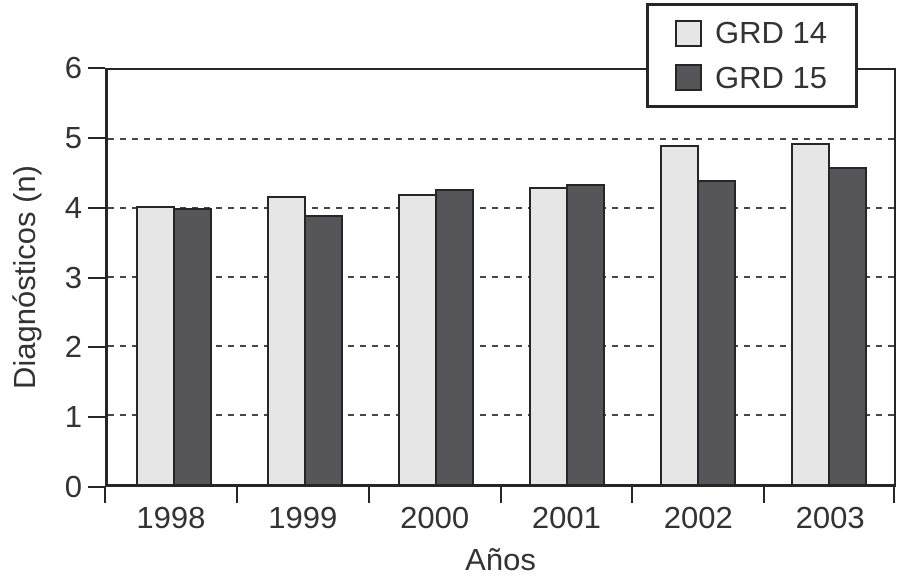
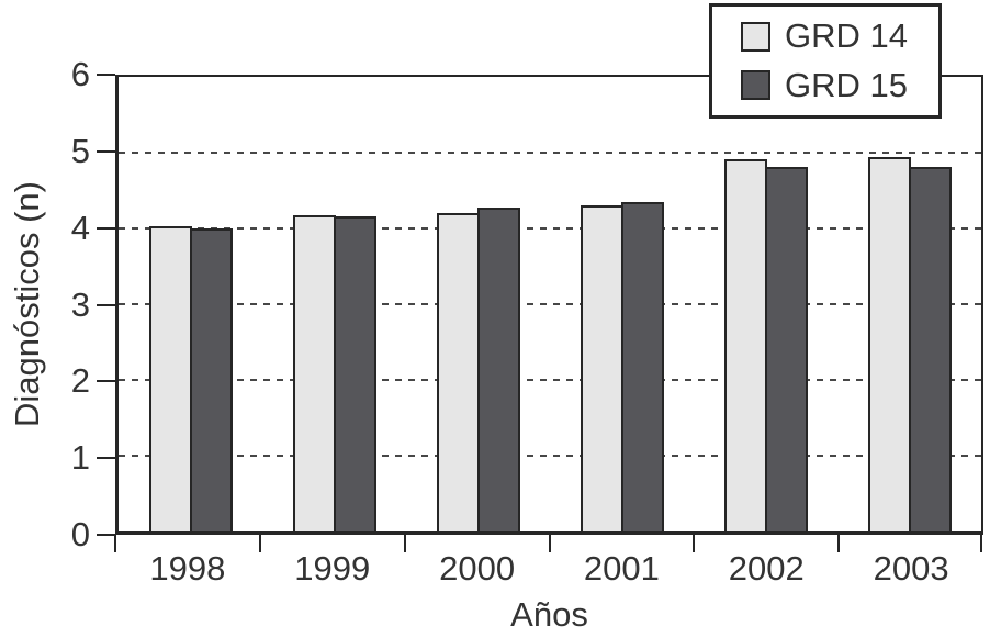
GRD 15/1999: 3.9 -> 4.2
GRD 15/2002: 4.4 -> 4.8
GRD 15/2003: 4.6 -> 4.8
